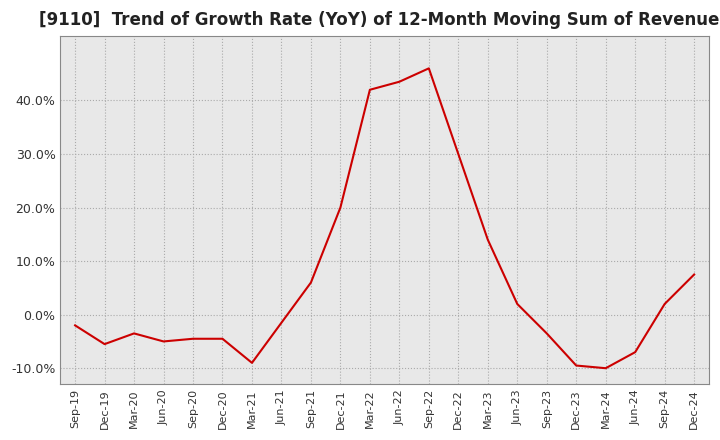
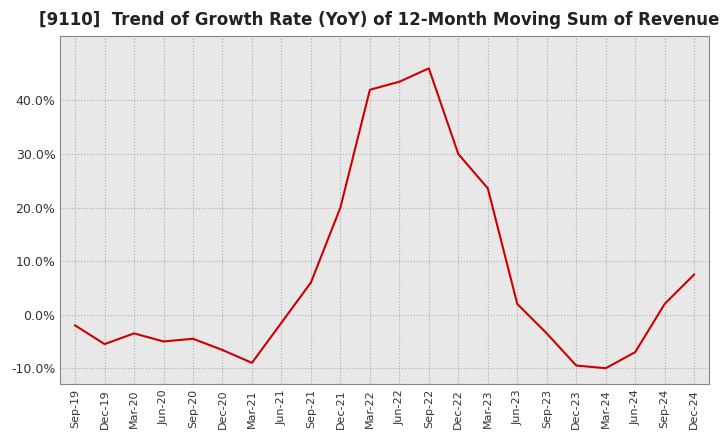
Dec-20: -4.5% -> -6.6%
Mar-23: 14.0% -> 23.6%
